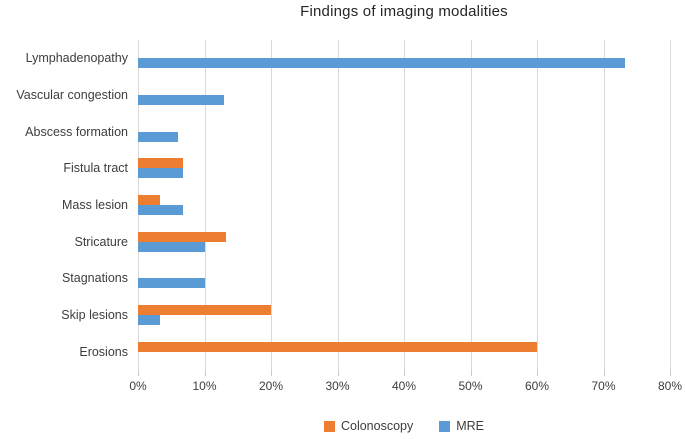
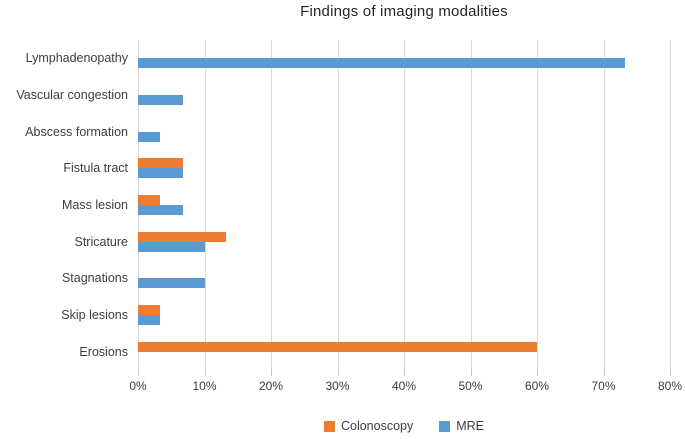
MRE/Vascular congestion: 13% -> 7%
MRE/Abscess formation: 6% -> 3%
Colonoscopy/Skip lesions: 20% -> 3%
